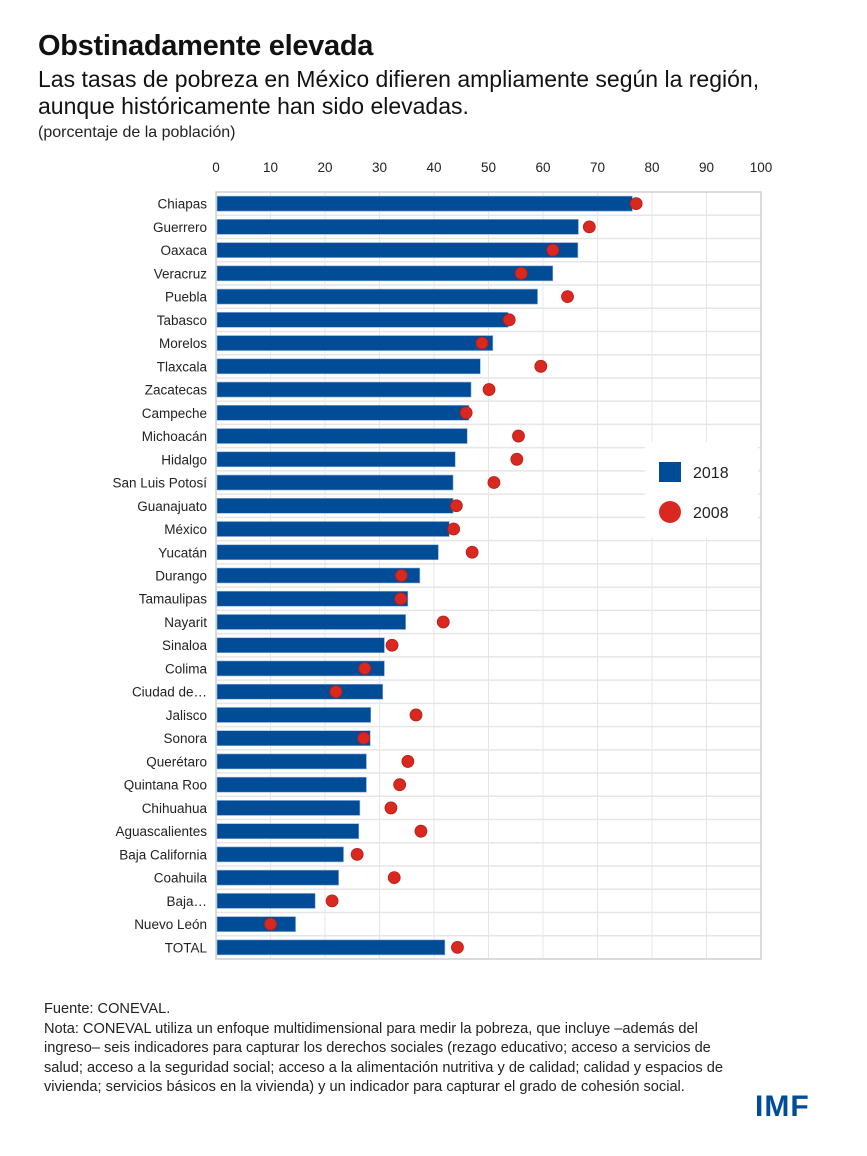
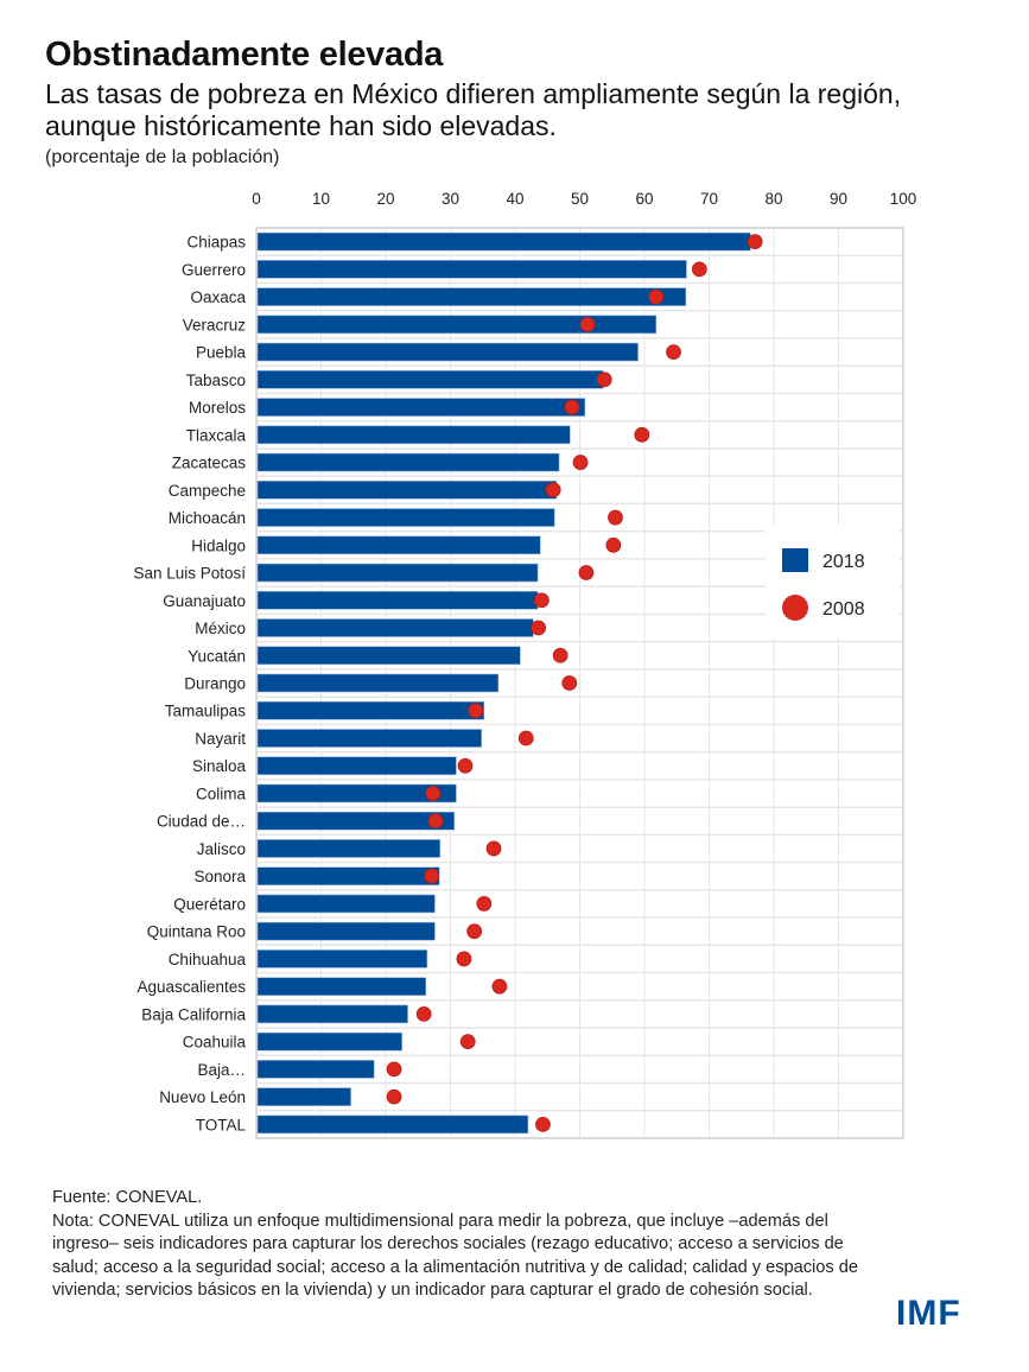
2008/Veracruz: 56 -> 51
2008/Durango: 34 -> 48
2008/Ciudad de…: 22 -> 28
2008/Nuevo León: 10 -> 21
